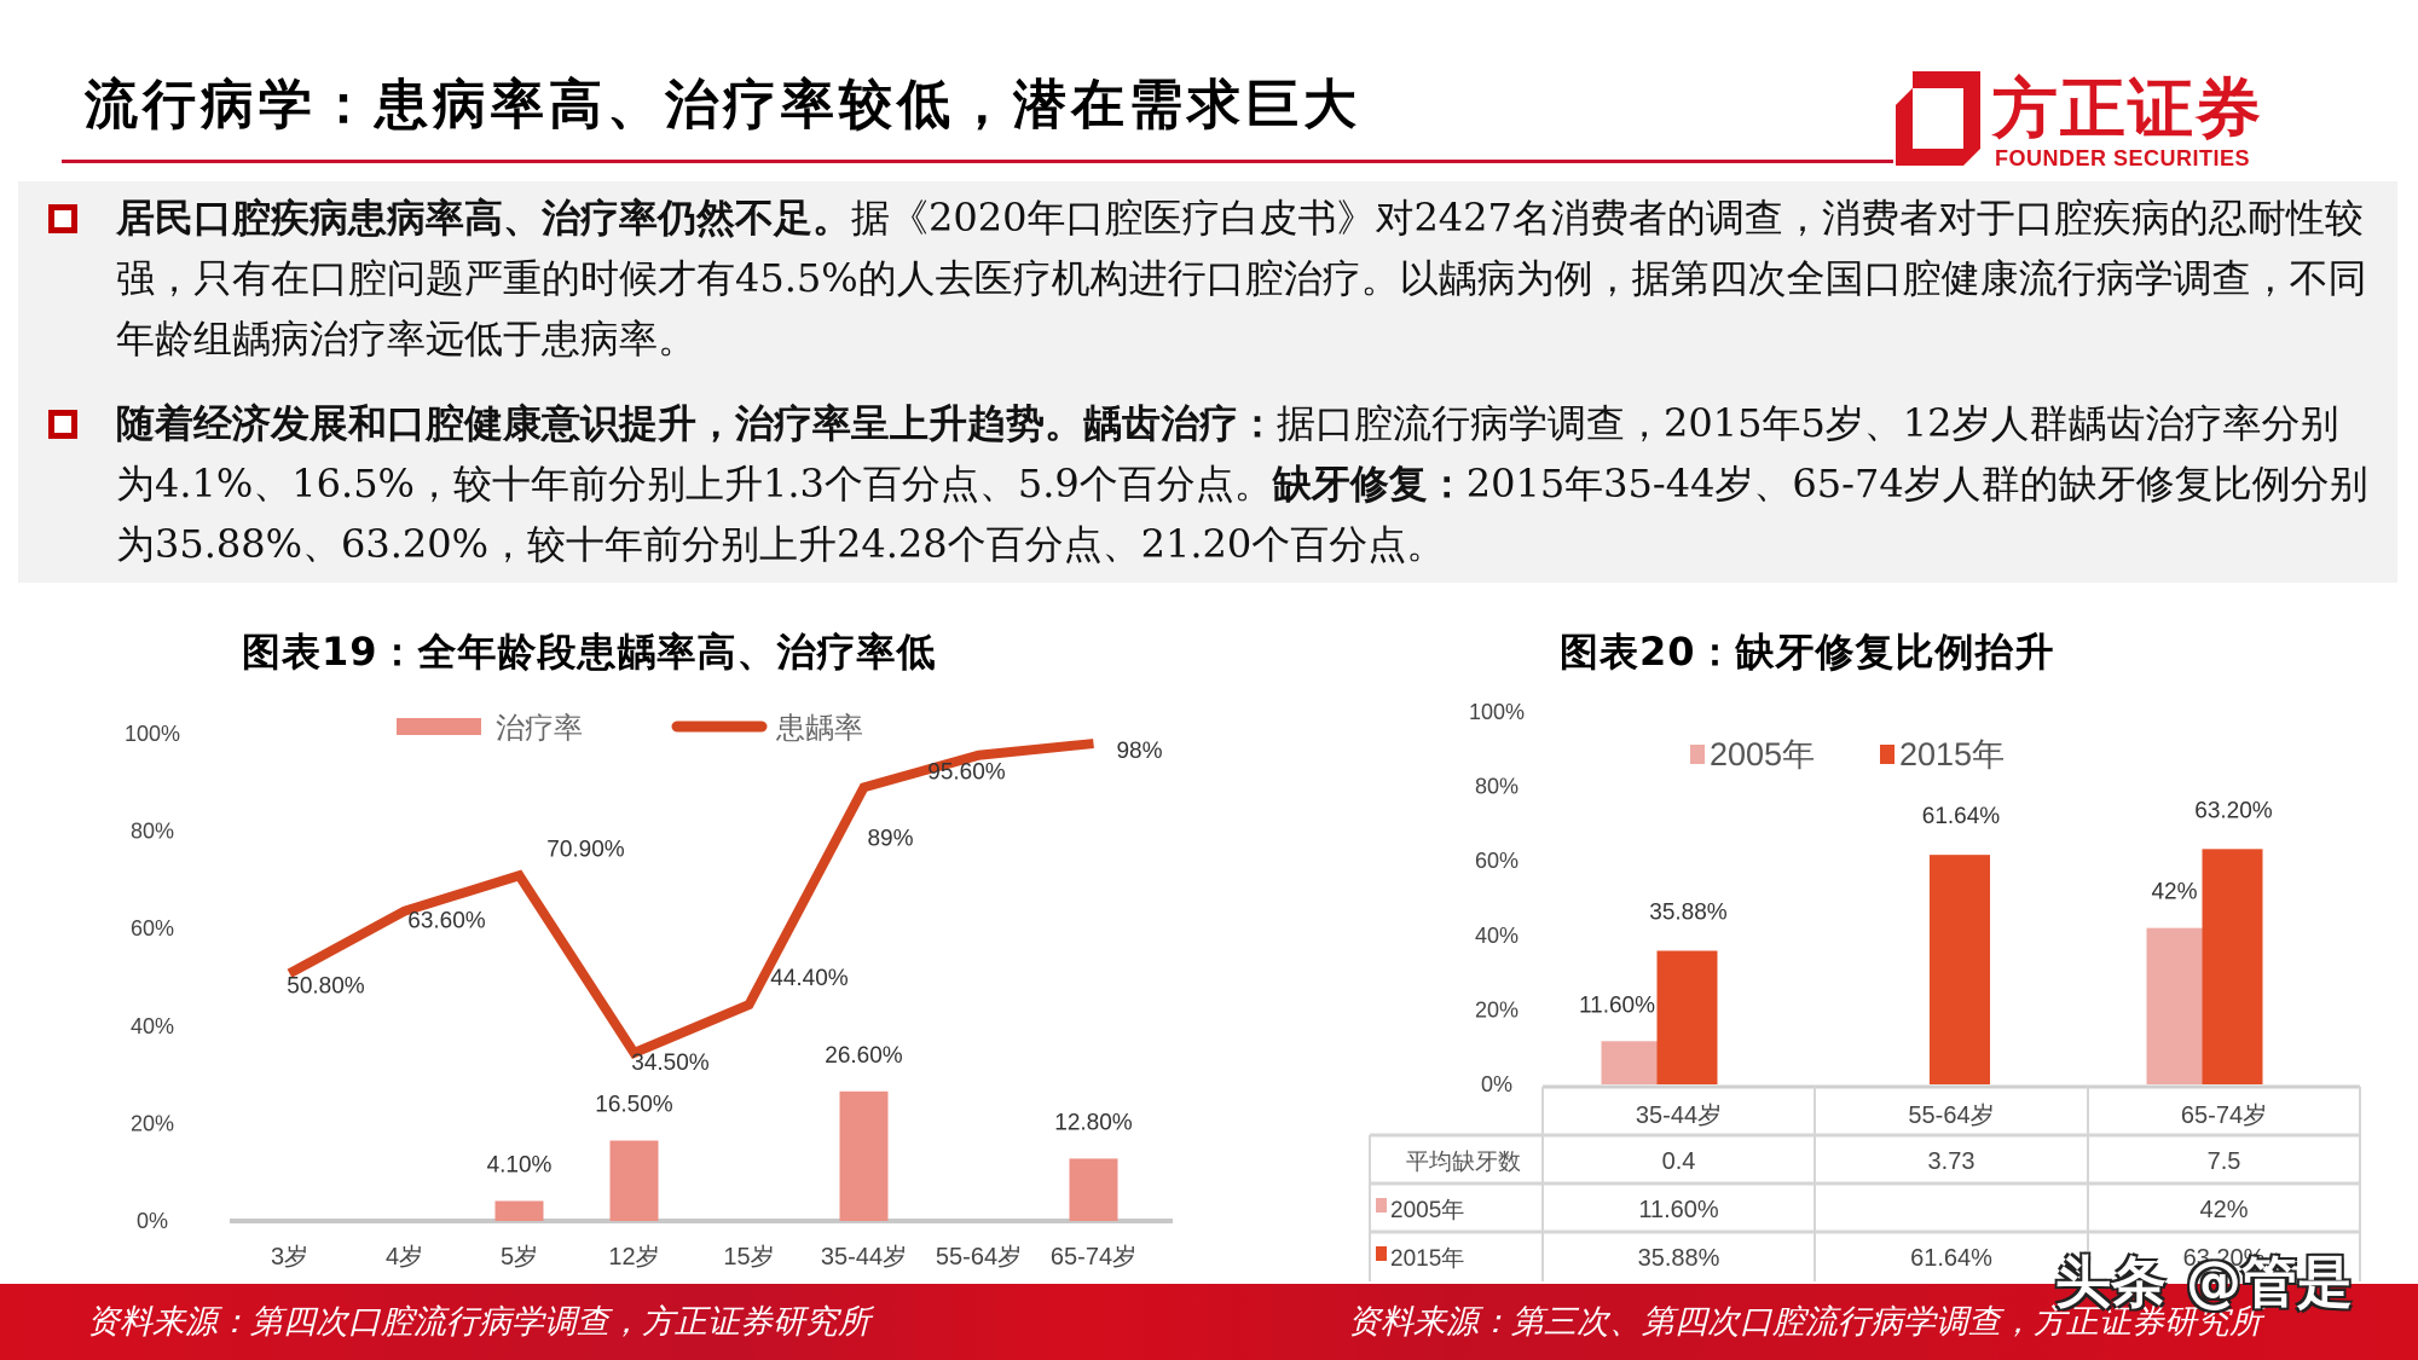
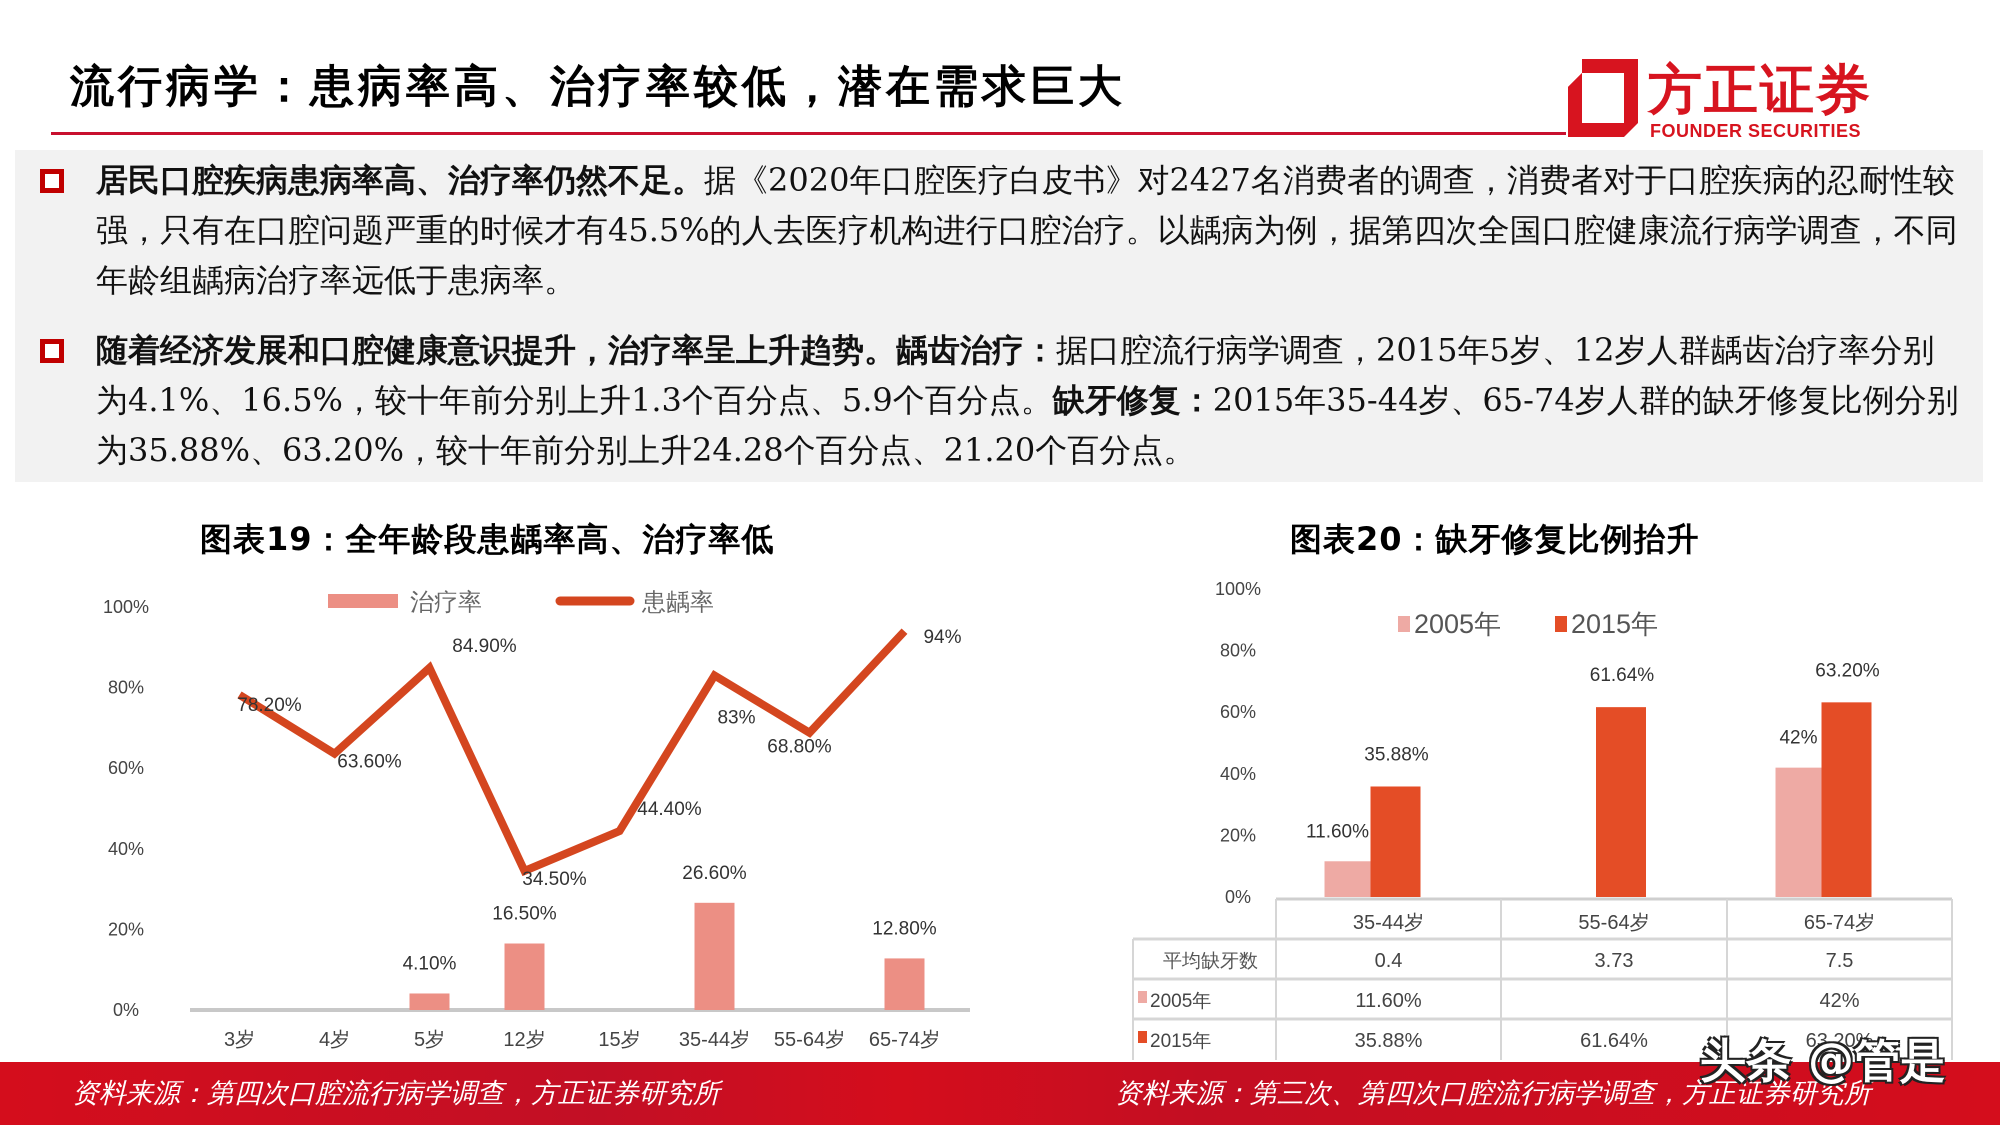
图表19：全年龄段患龋率高、治疗率低/患龋率/3岁: 50.80% -> 78.20%
图表19：全年龄段患龋率高、治疗率低/患龋率/5岁: 70.90% -> 84.90%
图表19：全年龄段患龋率高、治疗率低/患龋率/35-44岁: 89% -> 83%
图表19：全年龄段患龋率高、治疗率低/患龋率/55-64岁: 95.60% -> 68.80%
图表19：全年龄段患龋率高、治疗率低/患龋率/65-74岁: 98% -> 94%
